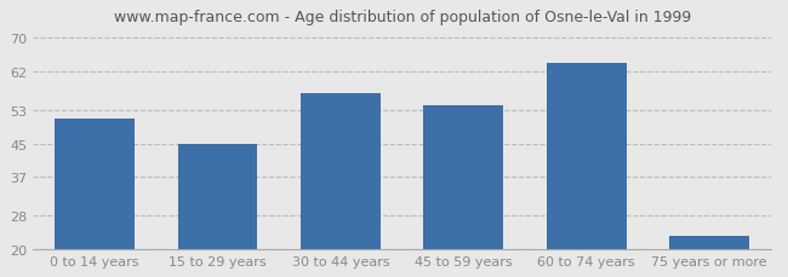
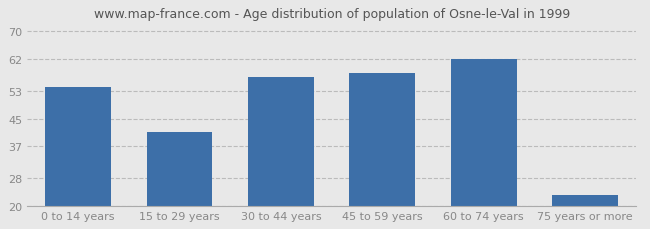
0 to 14 years: 51 -> 54
15 to 29 years: 45 -> 41
45 to 59 years: 54 -> 58
60 to 74 years: 64 -> 62
